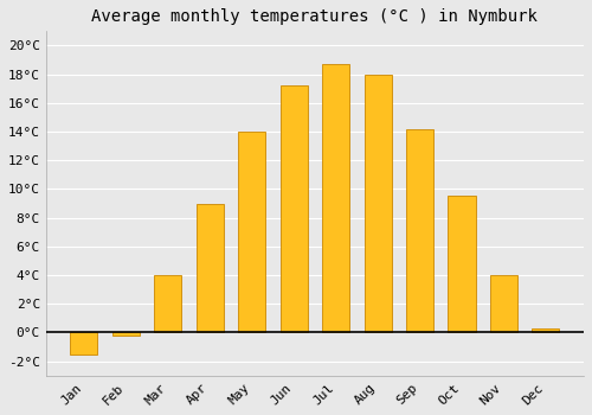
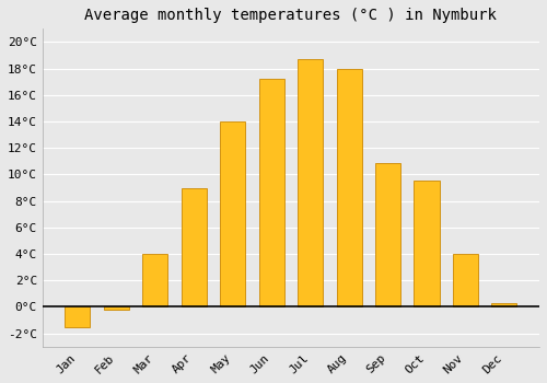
Sep: 14.2°C -> 10.9°C
